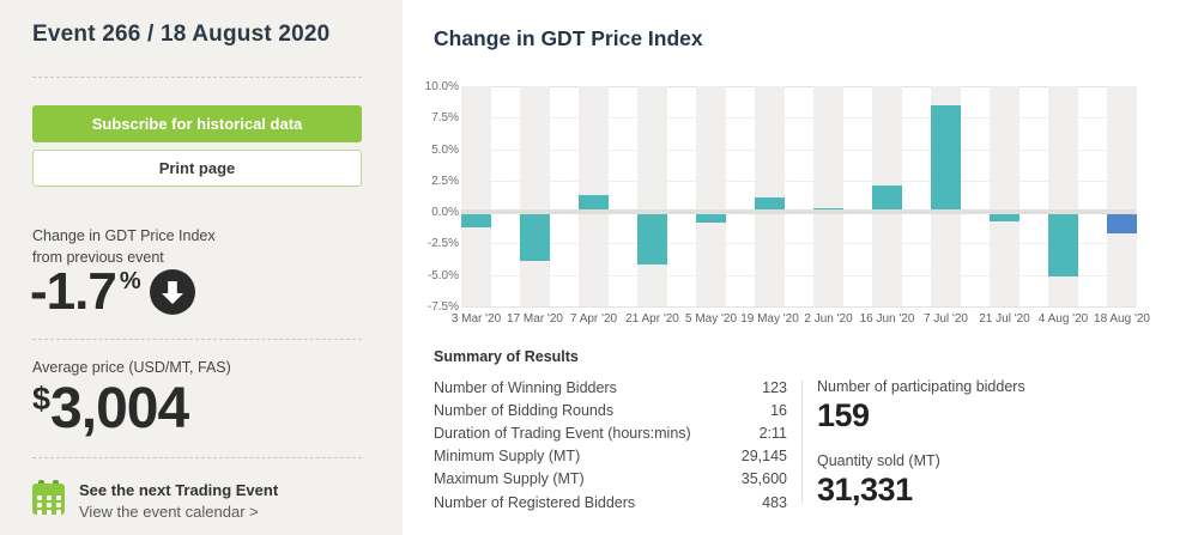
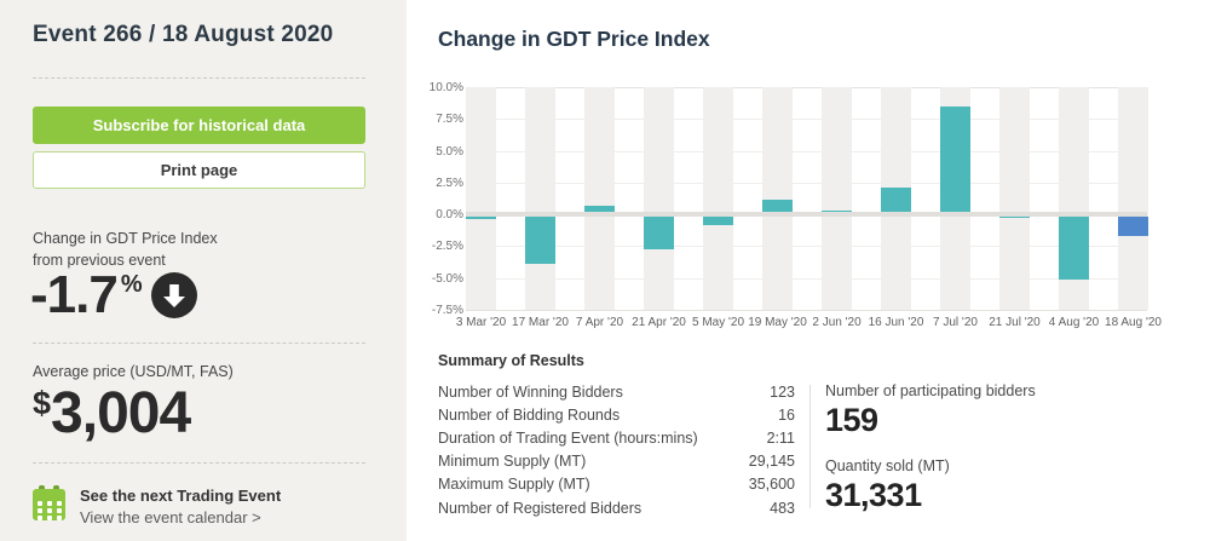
3 Mar '20: -1.2% -> -0.4%
7 Apr '20: 1.2% -> 0.5%
21 Apr '20: -4.2% -> -2.7%
21 Jul '20: -0.7% -> -0.1%
